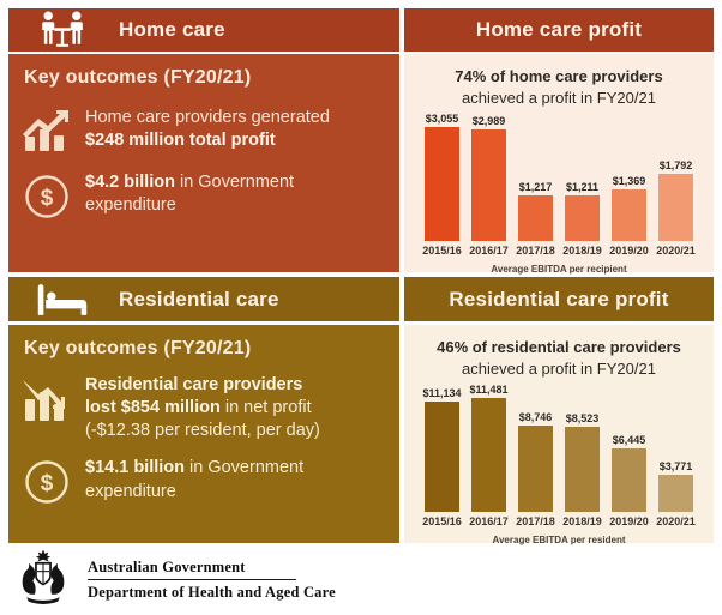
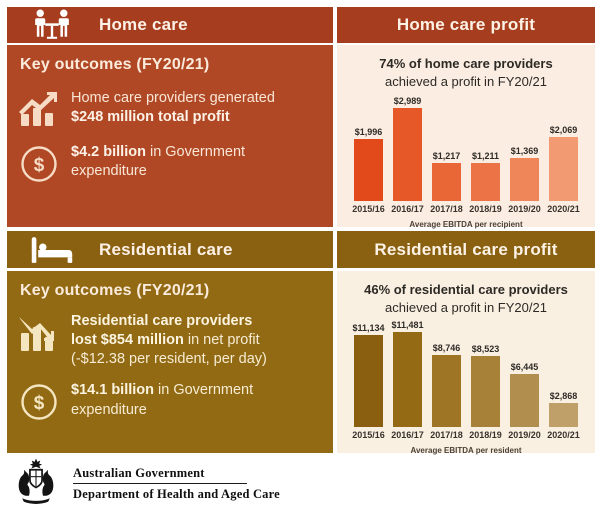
Home care profit/2015/16: $3,055 -> $1,996
Home care profit/2020/21: $1,792 -> $2,069
Residential care profit/2020/21: $3,771 -> $2,868
